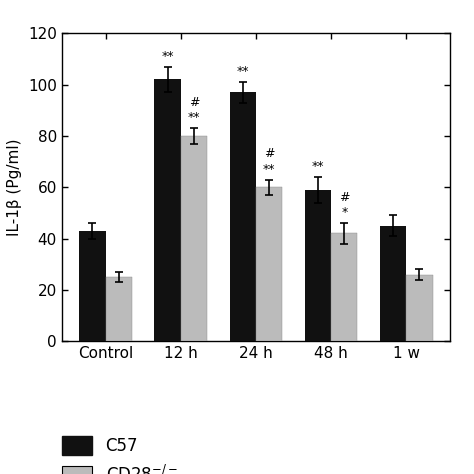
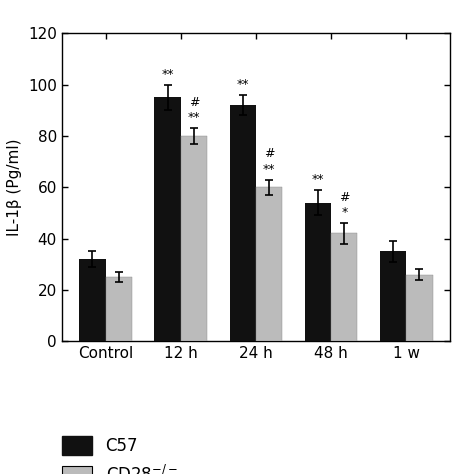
C57/Control: 43 -> 32
C57/12 h: 102 -> 95
C57/24 h: 97 -> 92
C57/48 h: 59 -> 54
C57/1 w: 45 -> 35
